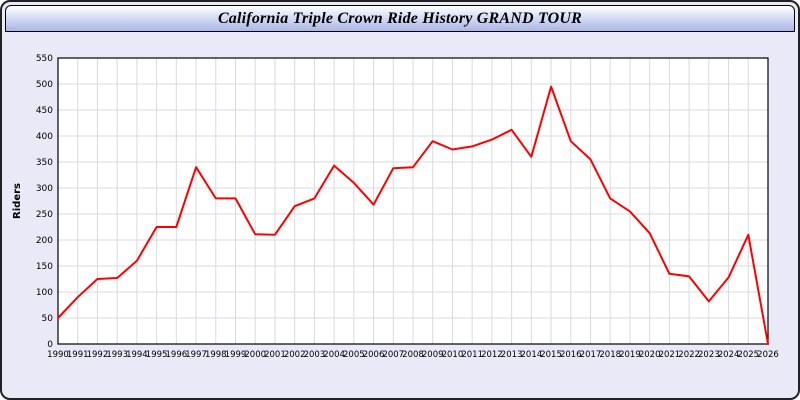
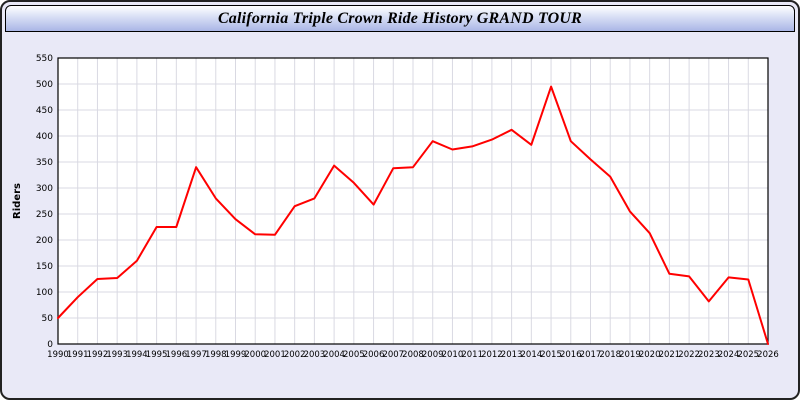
1999: 280 -> 240
2014: 360 -> 380
2018: 280 -> 320
2025: 210 -> 120
